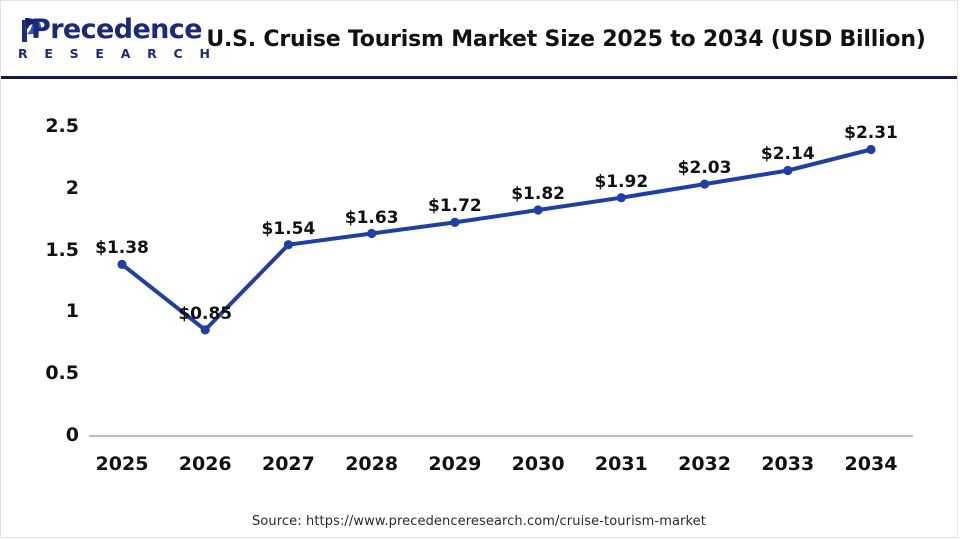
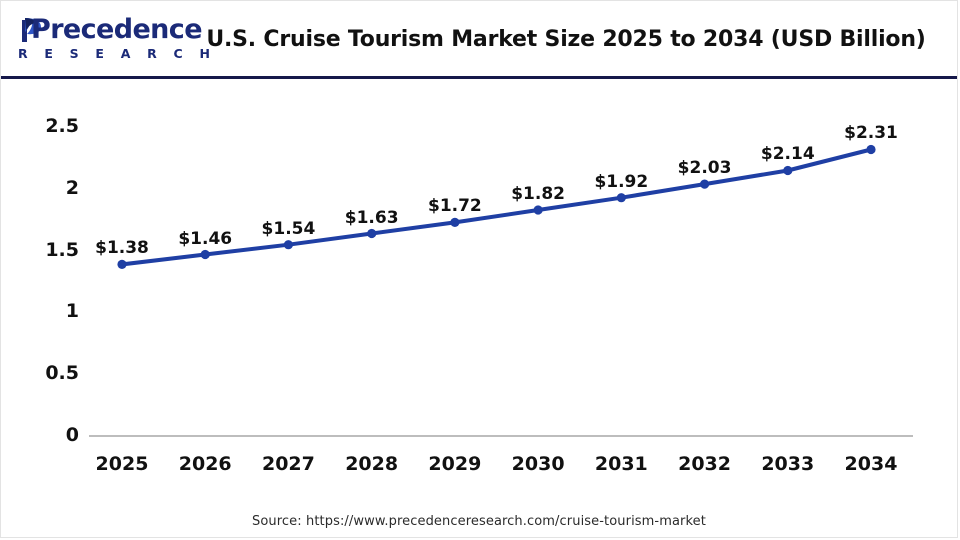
2026: $0.85 -> $1.46
